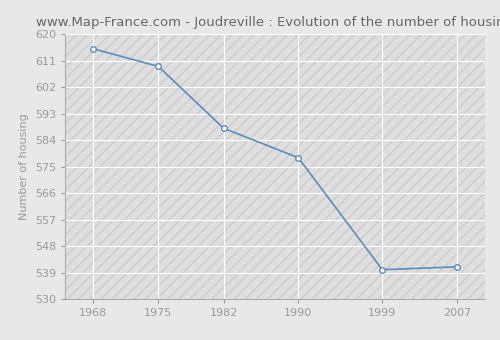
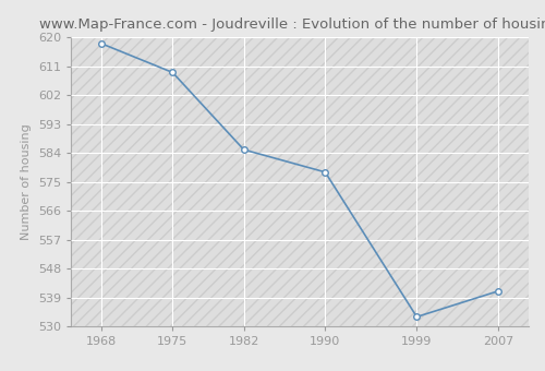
1968: 615 -> 618
1982: 588 -> 585
1999: 540 -> 533
